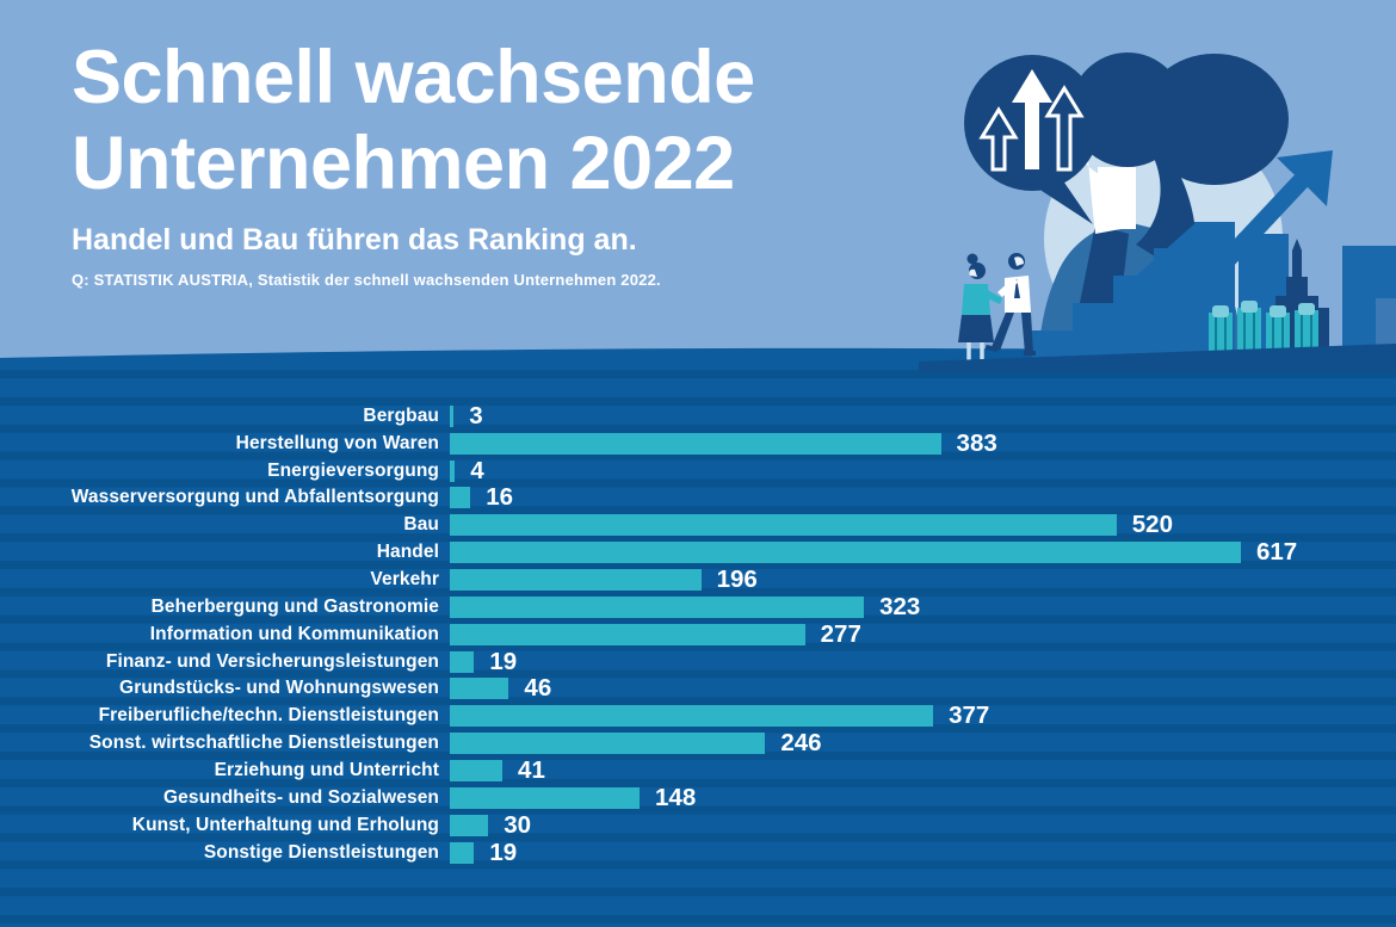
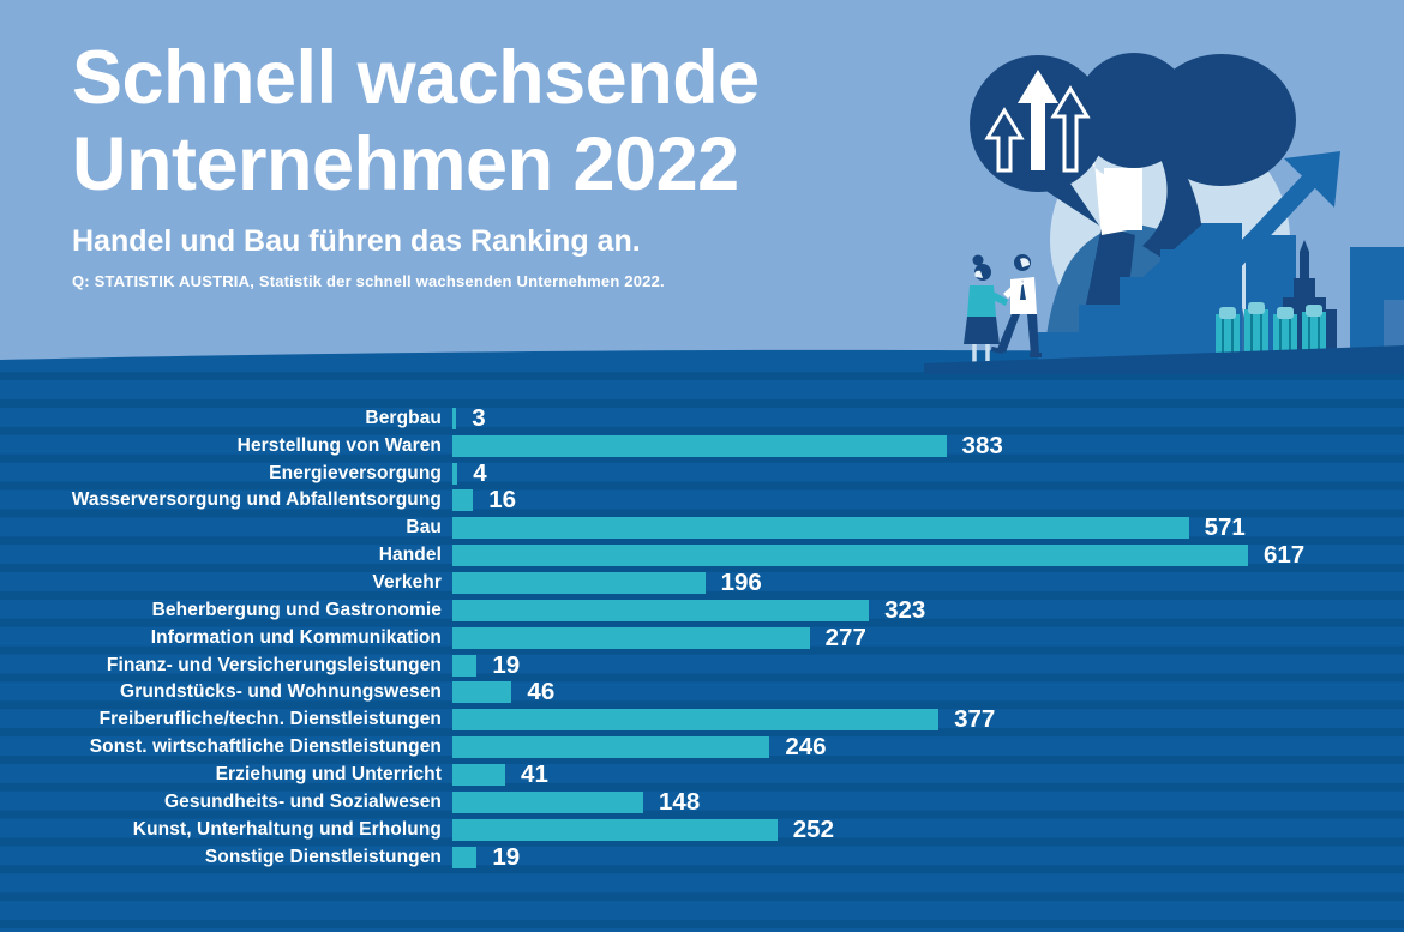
Bau: 520 -> 571
Kunst, Unterhaltung und Erholung: 30 -> 252
